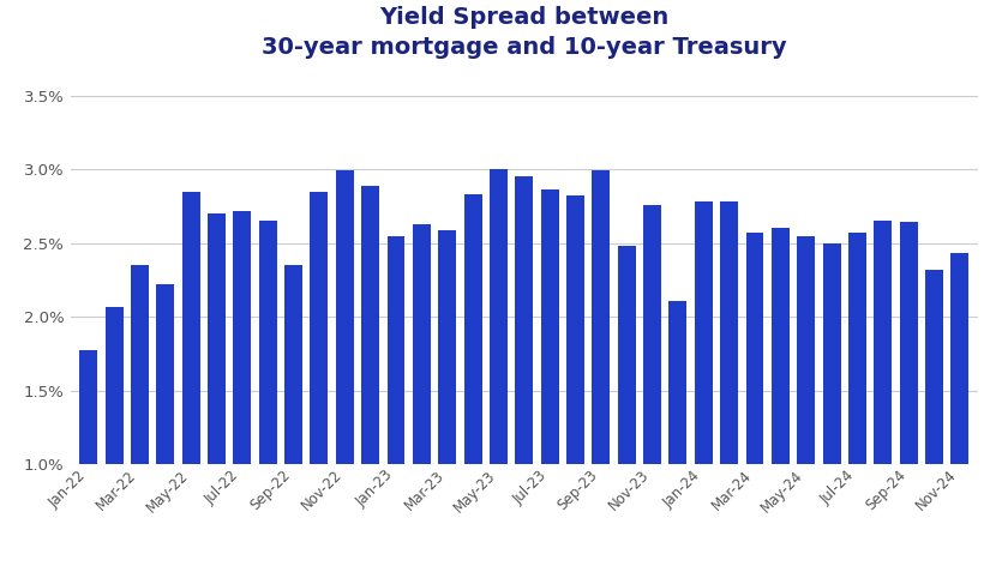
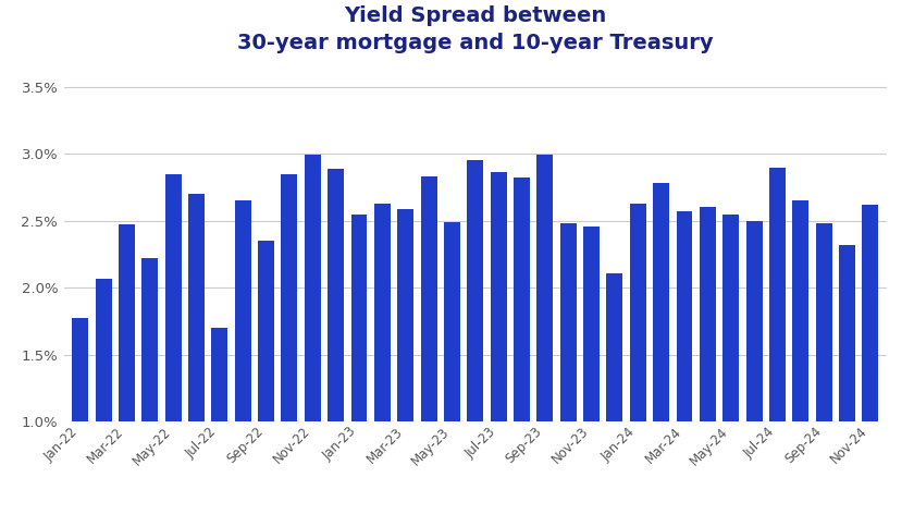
Mar-22: 2.35% -> 2.47%
Jul-22: 2.72% -> 1.70%
May-23: 3.00% -> 2.49%
Nov-23: 2.76% -> 2.46%
Jan-24: 2.78% -> 2.63%
Jul-24: 2.57% -> 2.90%
Sep-24: 2.64% -> 2.48%
Nov-24: 2.43% -> 2.62%
